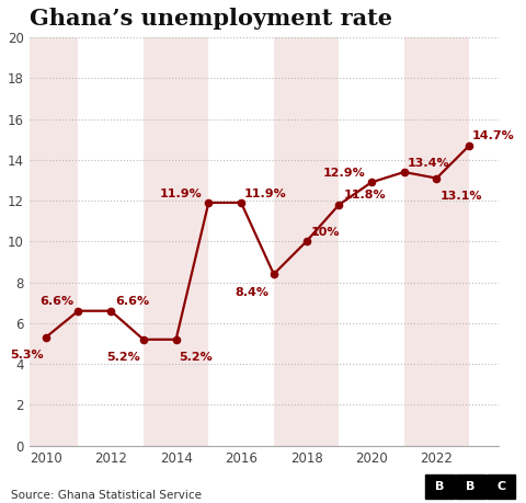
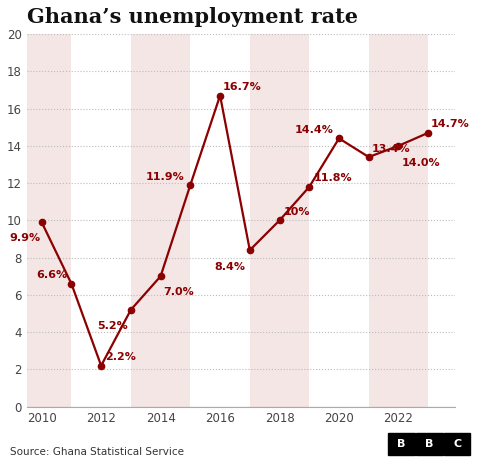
2010: 5.3% -> 9.9%
2012: 6.6% -> 2.2%
2014: 5.2% -> 7.0%
2016: 11.9% -> 16.7%
2020: 12.9% -> 14.4%
2022: 13.1% -> 14.0%
